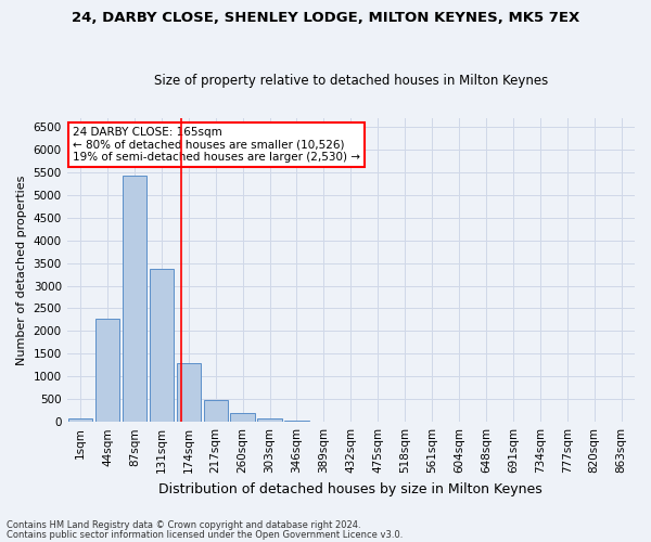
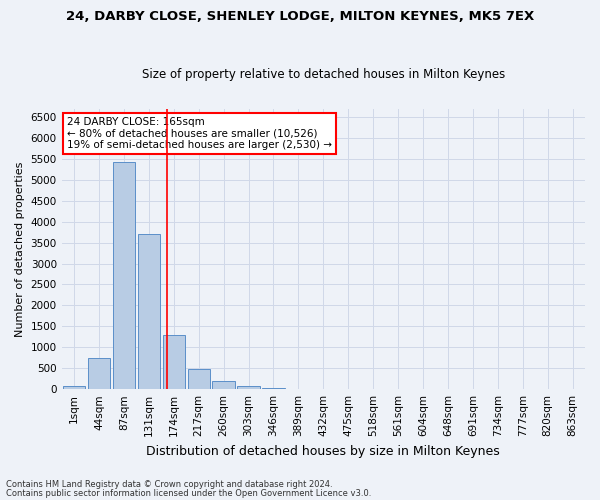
44sqm: 2270 -> 750
131sqm: 3380 -> 3700
